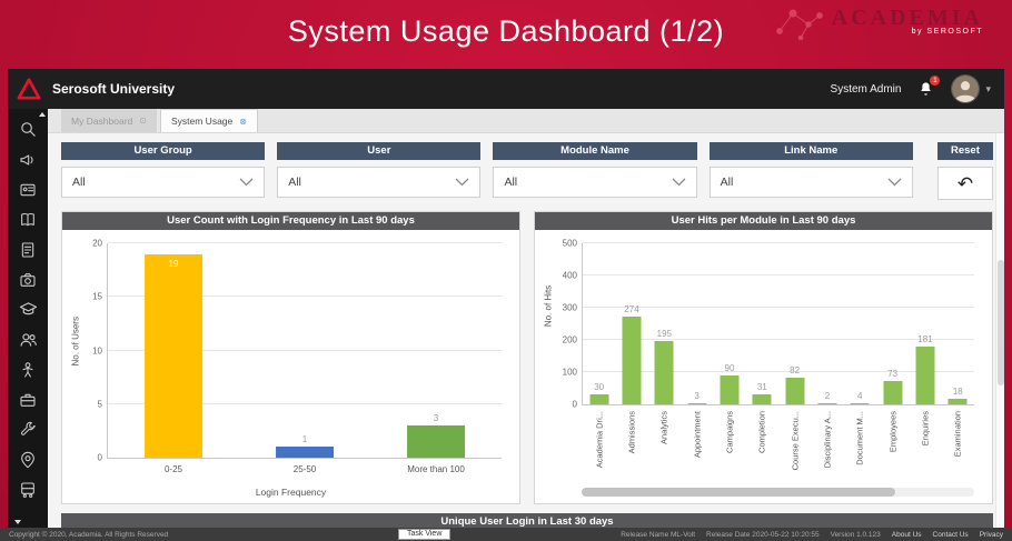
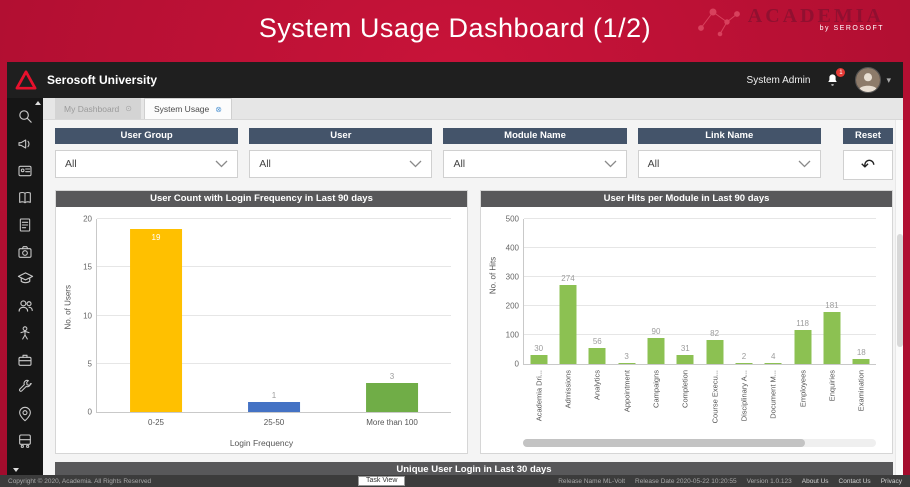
User Hits per Module in Last 90 days/Analytics: 195 -> 56
User Hits per Module in Last 90 days/Employees: 73 -> 118
